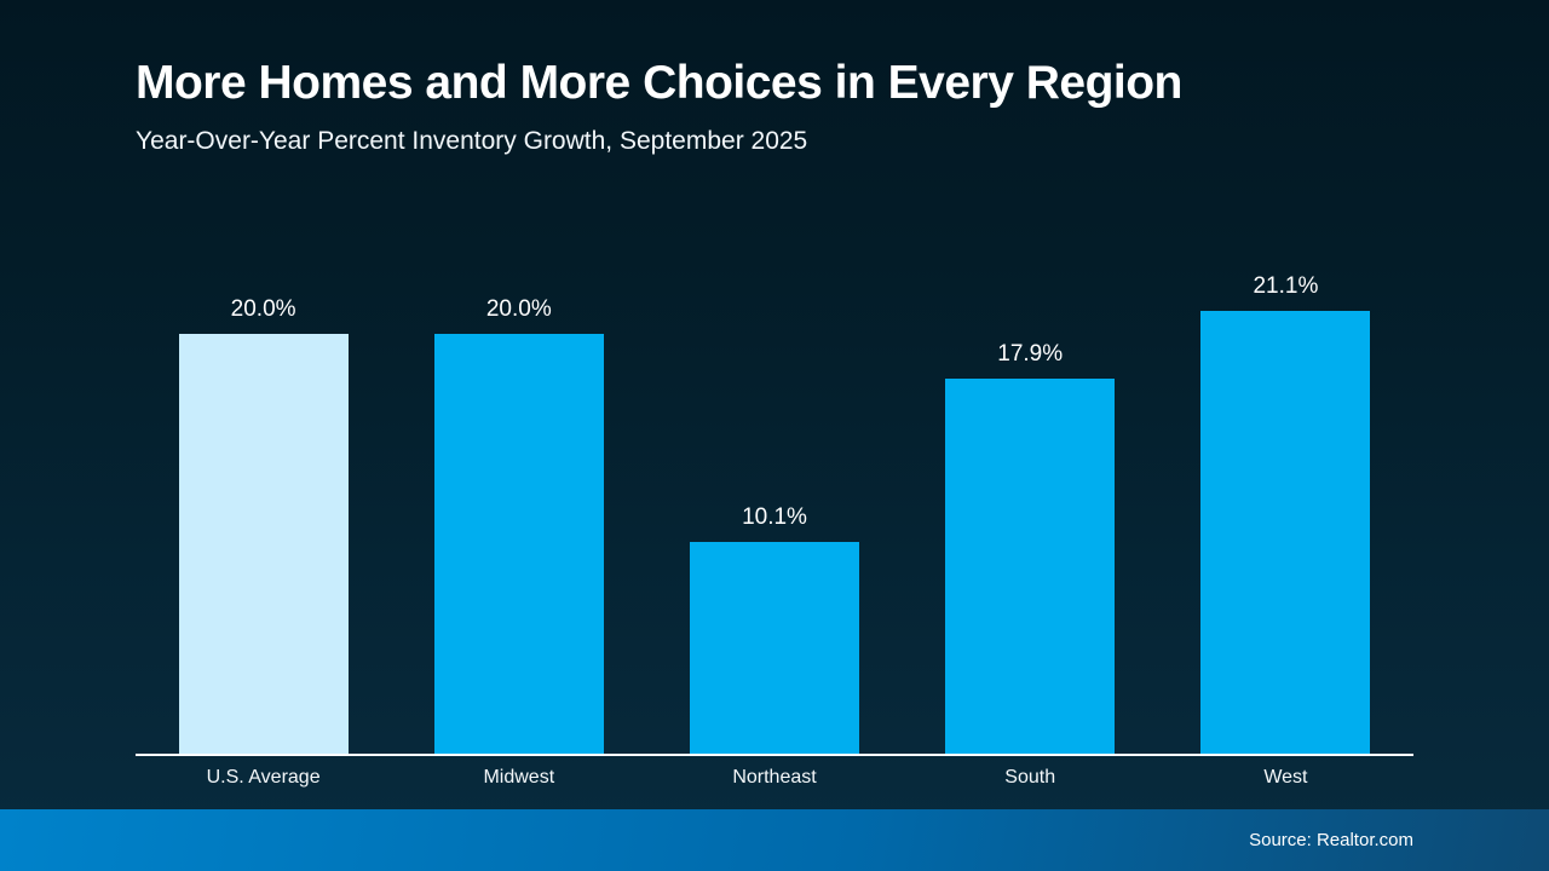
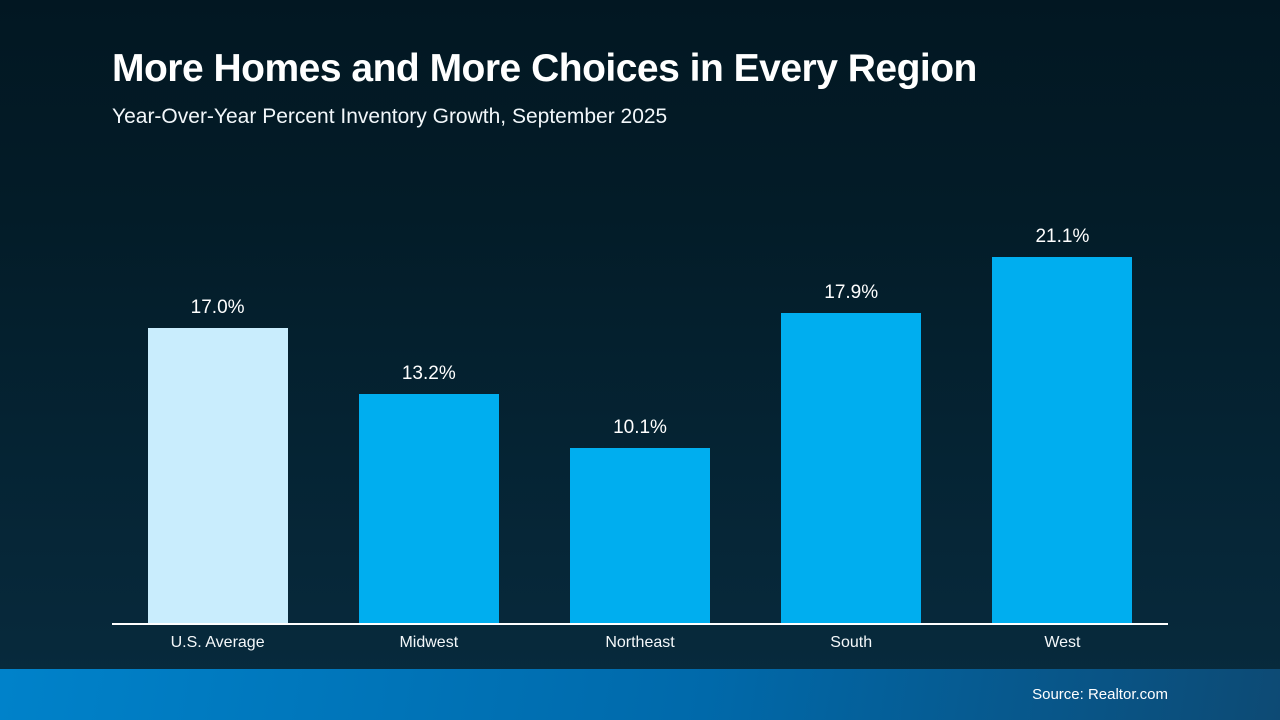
U.S. Average: 20.0% -> 17.0%
Midwest: 20.0% -> 13.2%
